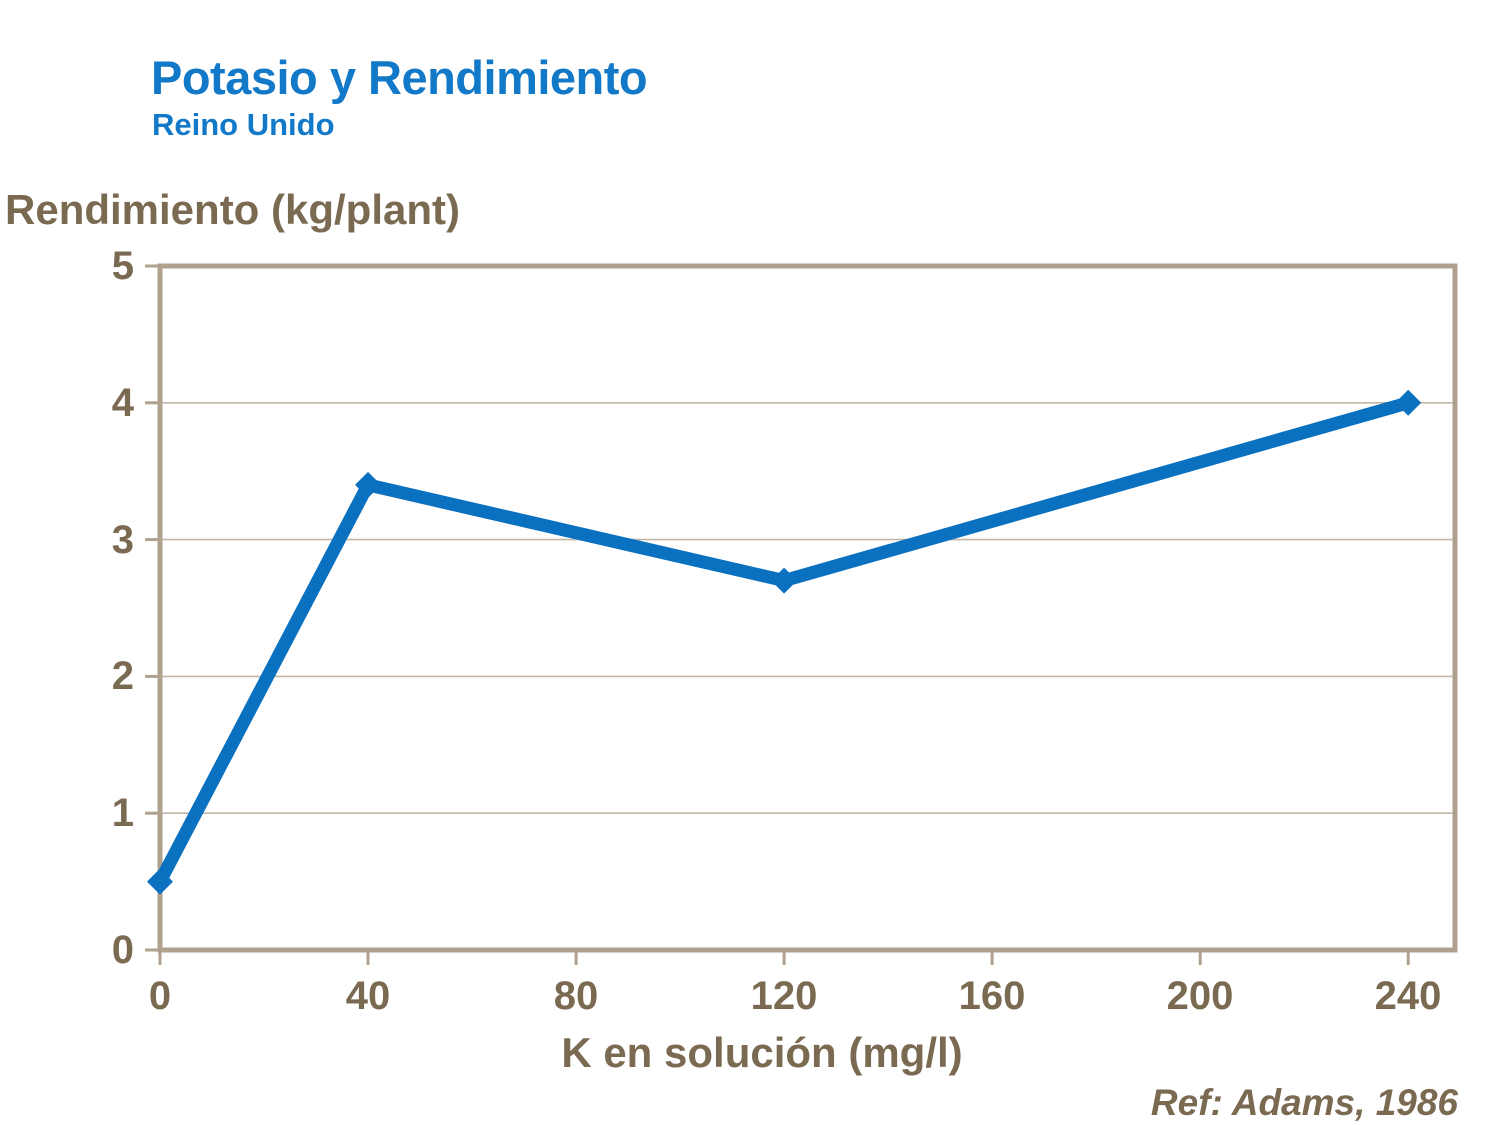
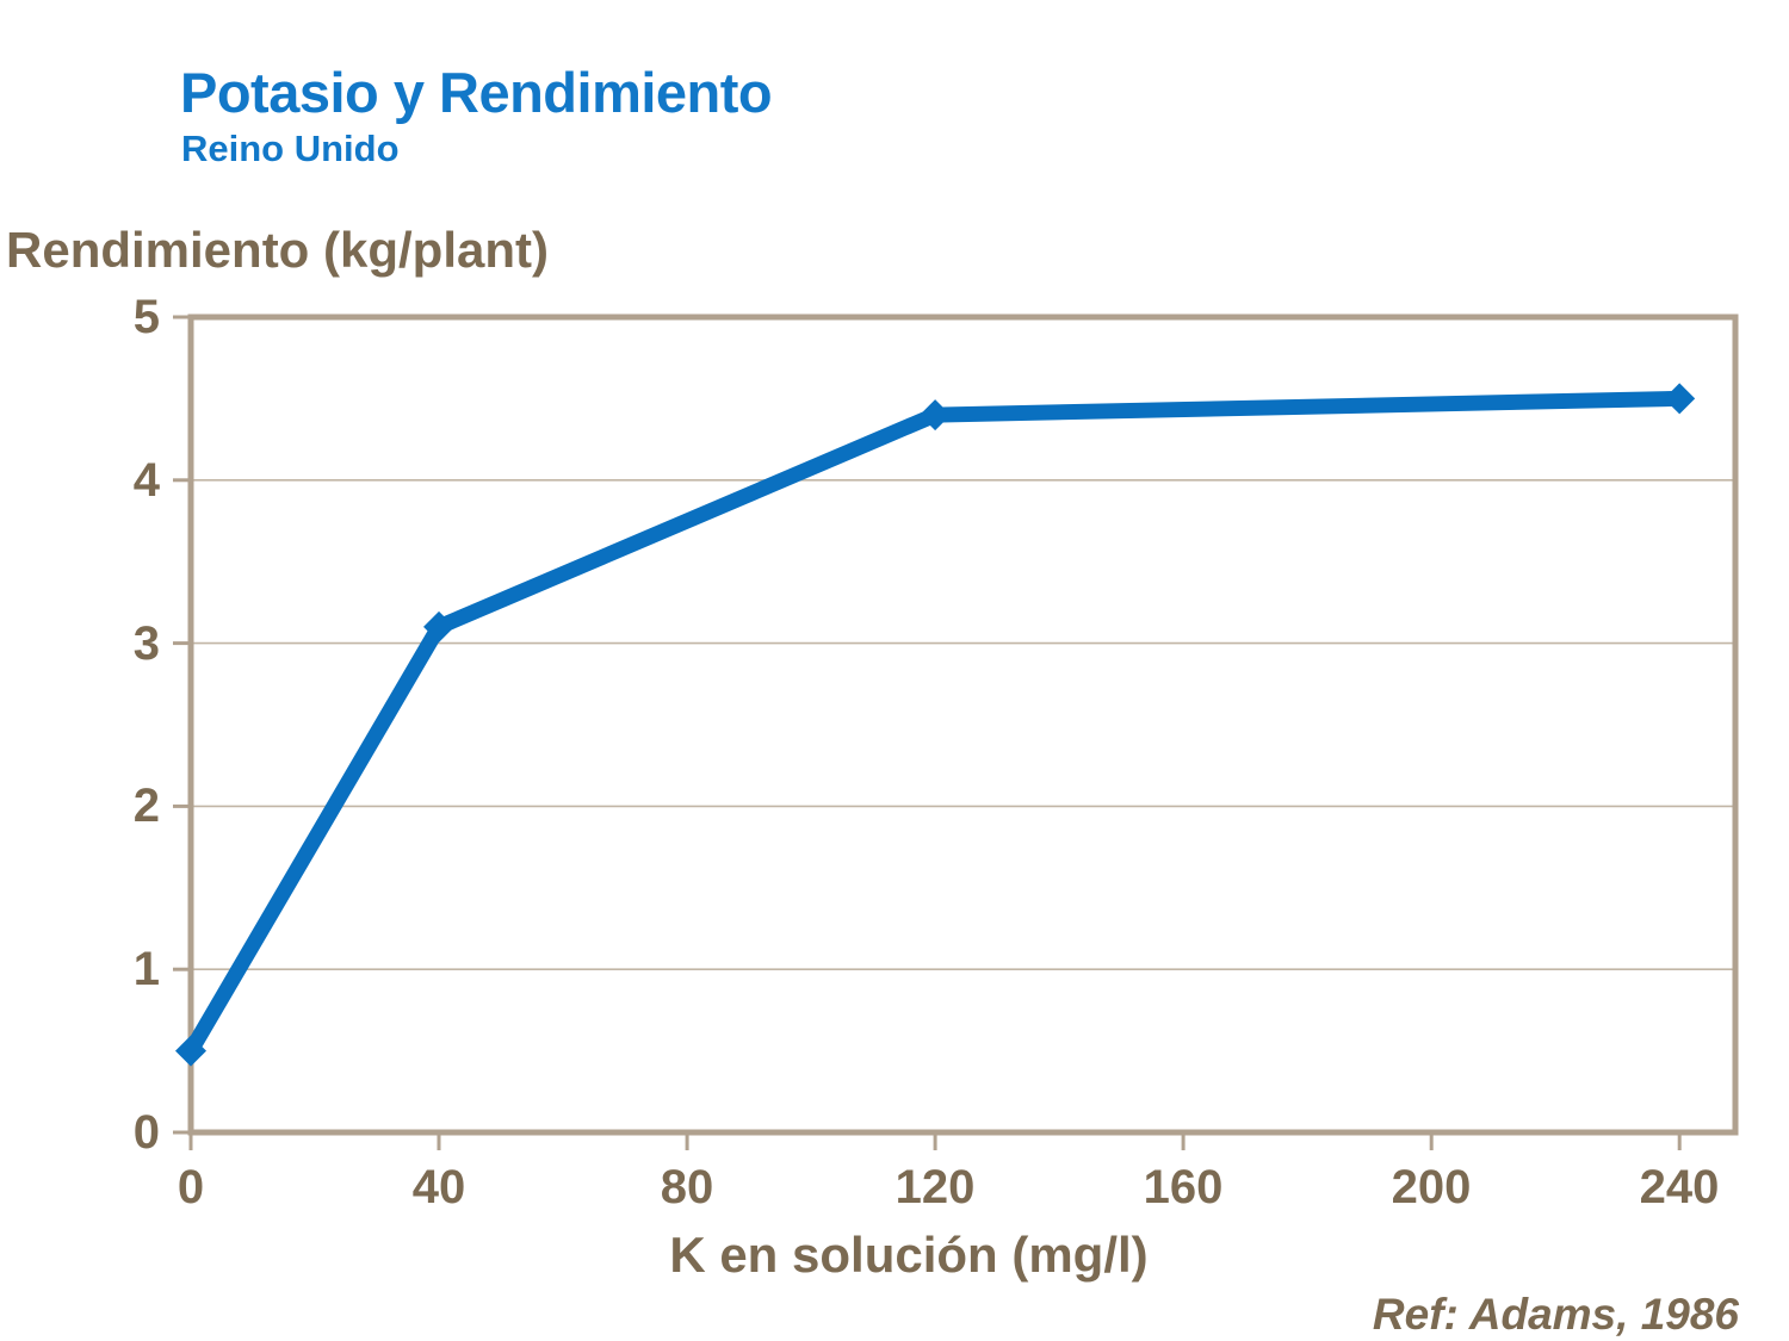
40: 3.4 -> 3.1
120: 2.7 -> 4.4
240: 4.0 -> 4.5
